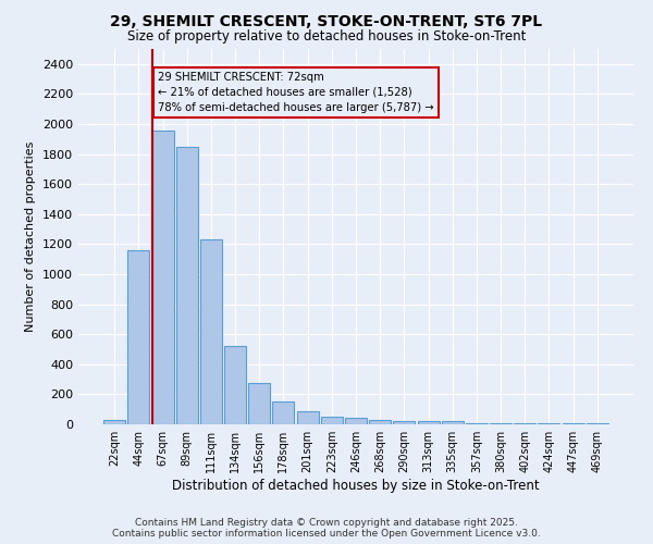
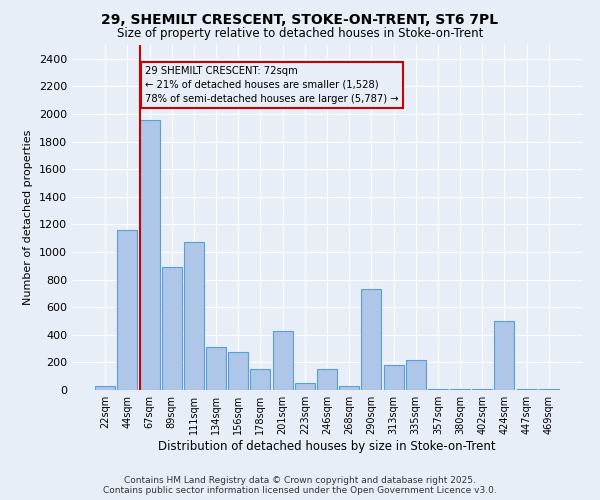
89sqm: 1850 -> 890
111sqm: 1230 -> 1070
134sqm: 520 -> 310
201sqm: 90 -> 430
246sqm: 40 -> 150
290sqm: 20 -> 730
313sqm: 20 -> 180
335sqm: 20 -> 220
424sqm: 10 -> 500
